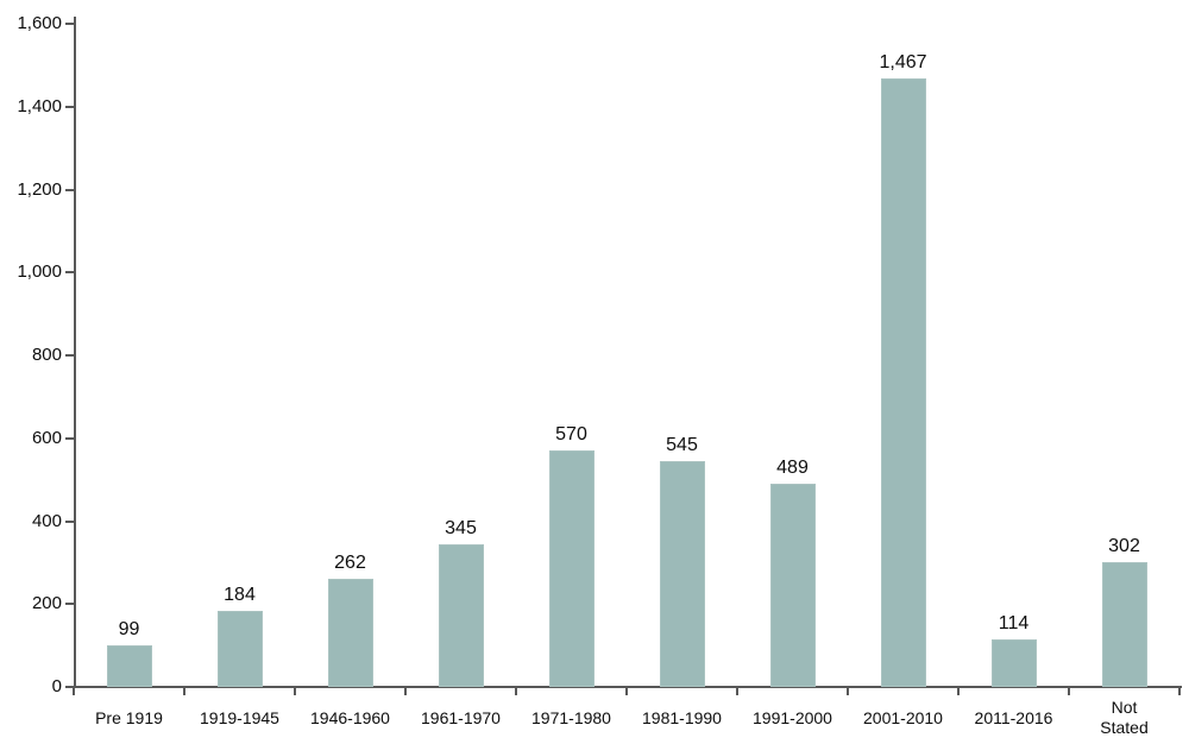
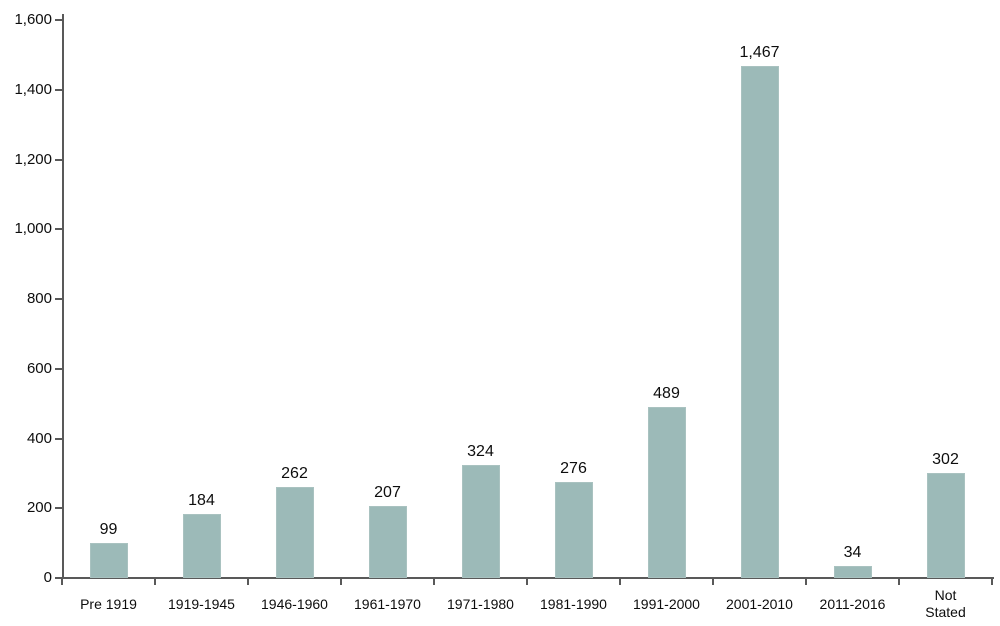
1961-1970: 345 -> 207
1971-1980: 570 -> 324
1981-1990: 545 -> 276
2011-2016: 114 -> 34
